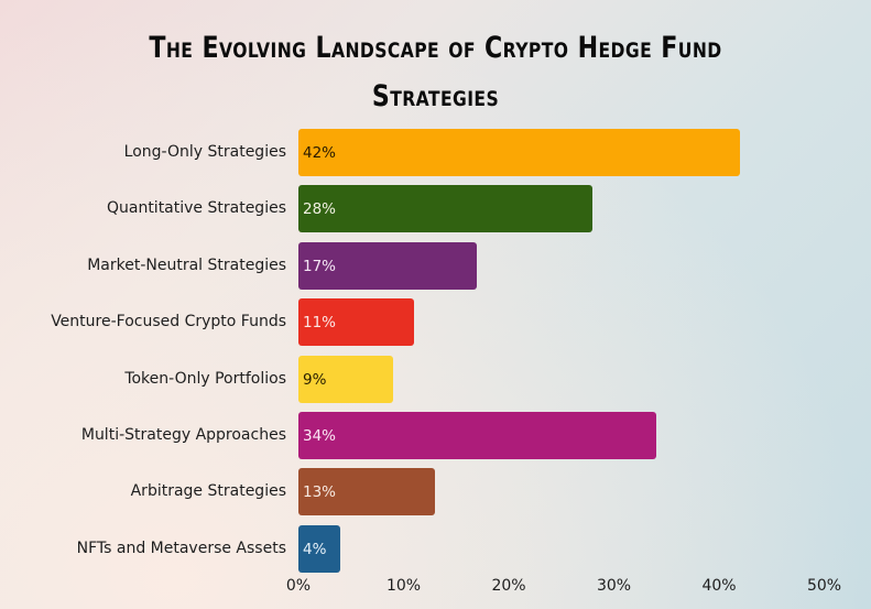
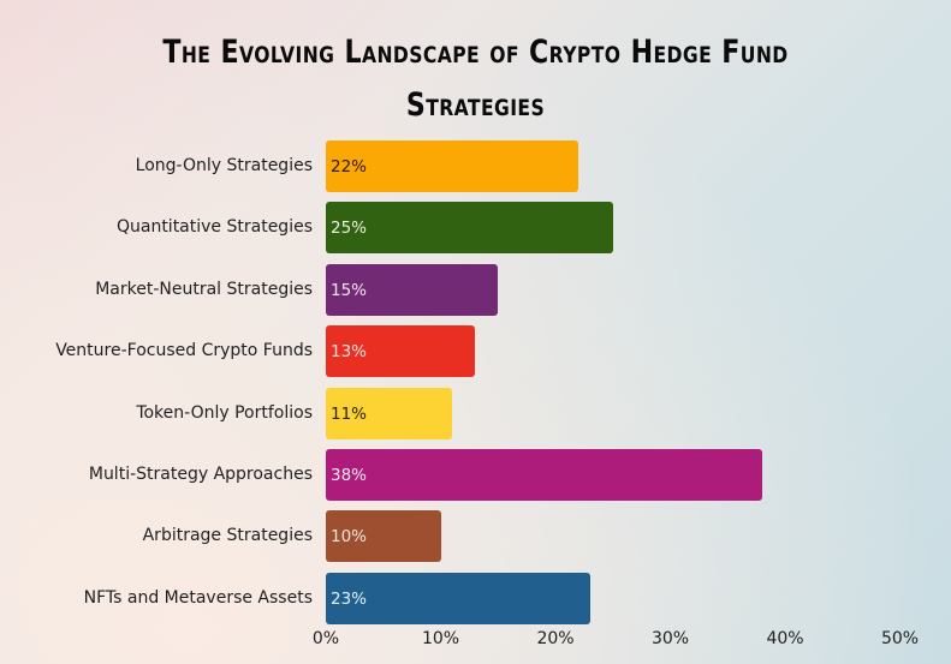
Long-Only Strategies: 42% -> 22%
Quantitative Strategies: 28% -> 25%
Market-Neutral Strategies: 17% -> 15%
Venture-Focused Crypto Funds: 11% -> 13%
Token-Only Portfolios: 9% -> 11%
Multi-Strategy Approaches: 34% -> 38%
Arbitrage Strategies: 13% -> 10%
NFTs and Metaverse Assets: 4% -> 23%
